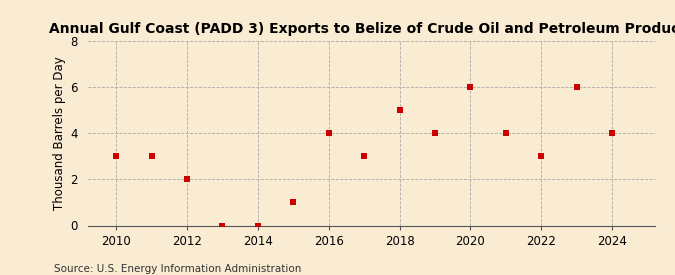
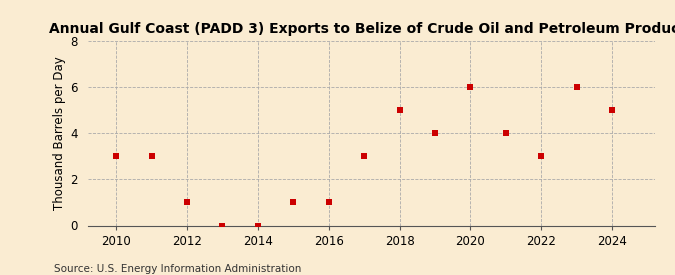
2012: 2 -> 1
2016: 4 -> 1
2024: 4 -> 5
